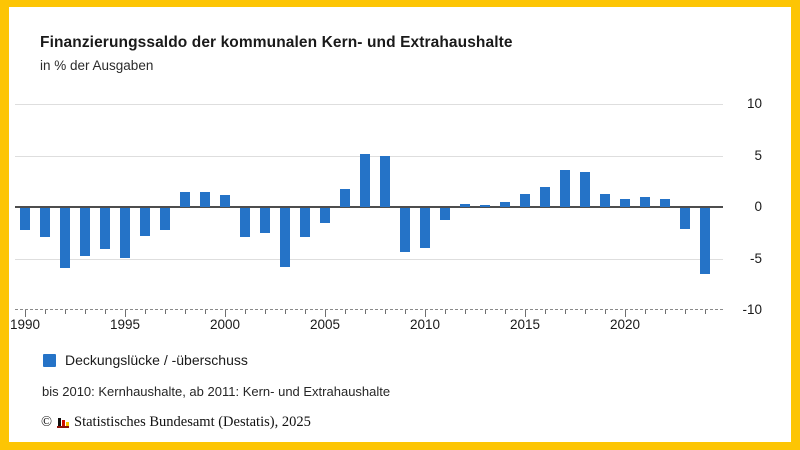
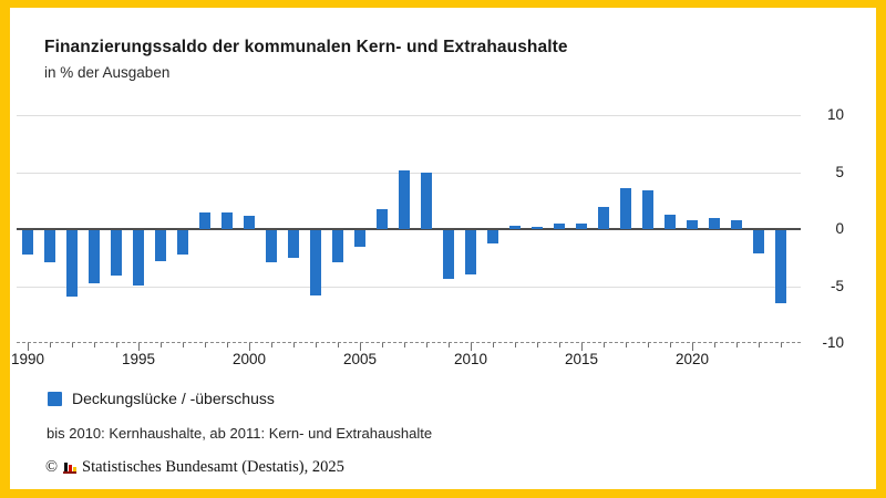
2015: 1.3 -> 0.5
